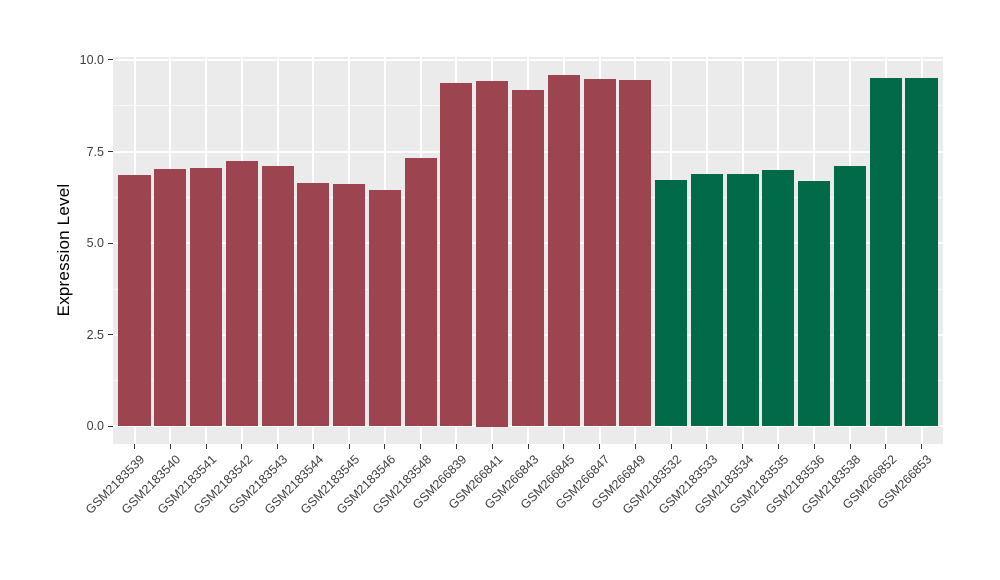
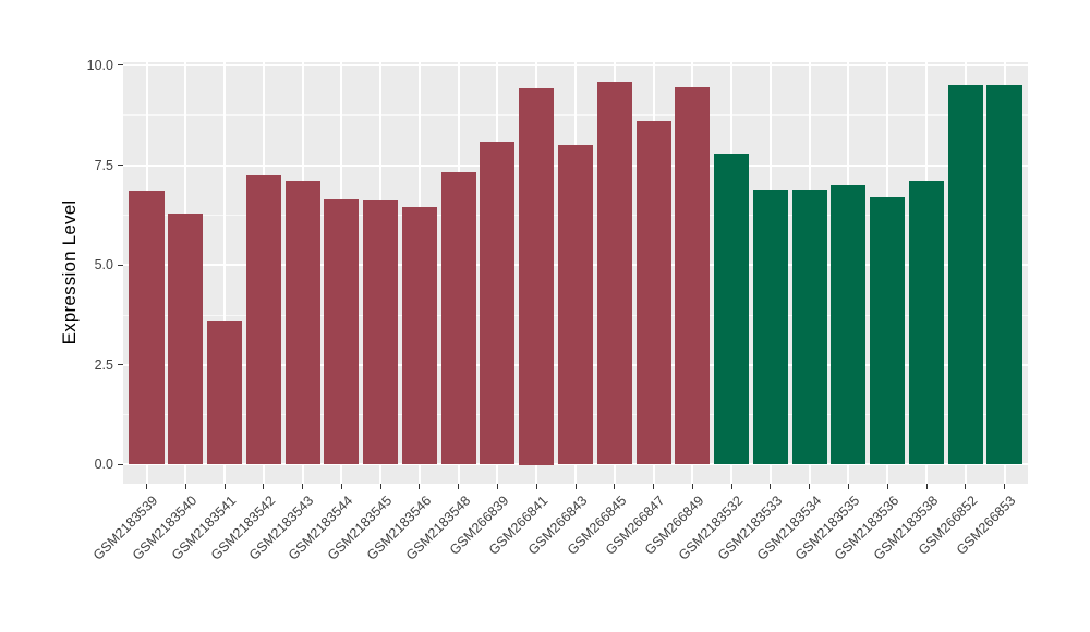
GSM2183540: 7.0 -> 6.3
GSM2183541: 7.0 -> 3.6
GSM266839: 9.4 -> 8.1
GSM266843: 9.2 -> 8.0
GSM266847: 9.5 -> 8.6
GSM2183532: 6.7 -> 7.8
